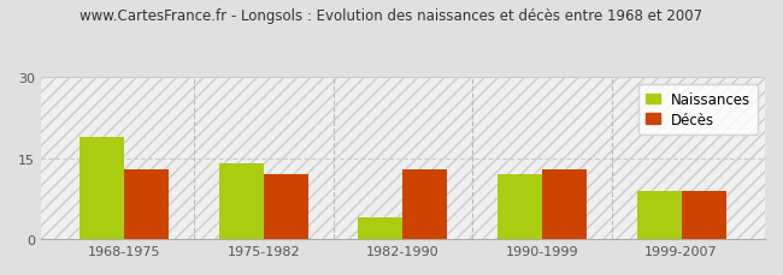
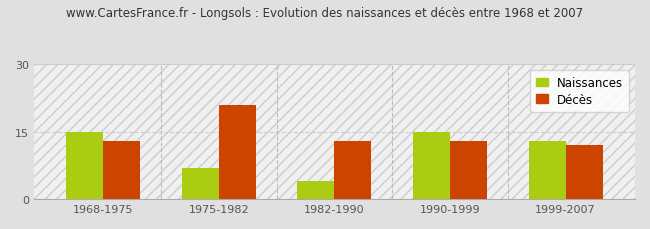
Naissances/1968-1975: 19 -> 15
Naissances/1975-1982: 14 -> 7
Décès/1975-1982: 12 -> 21
Naissances/1990-1999: 12 -> 15
Naissances/1999-2007: 9 -> 13
Décès/1999-2007: 9 -> 12
